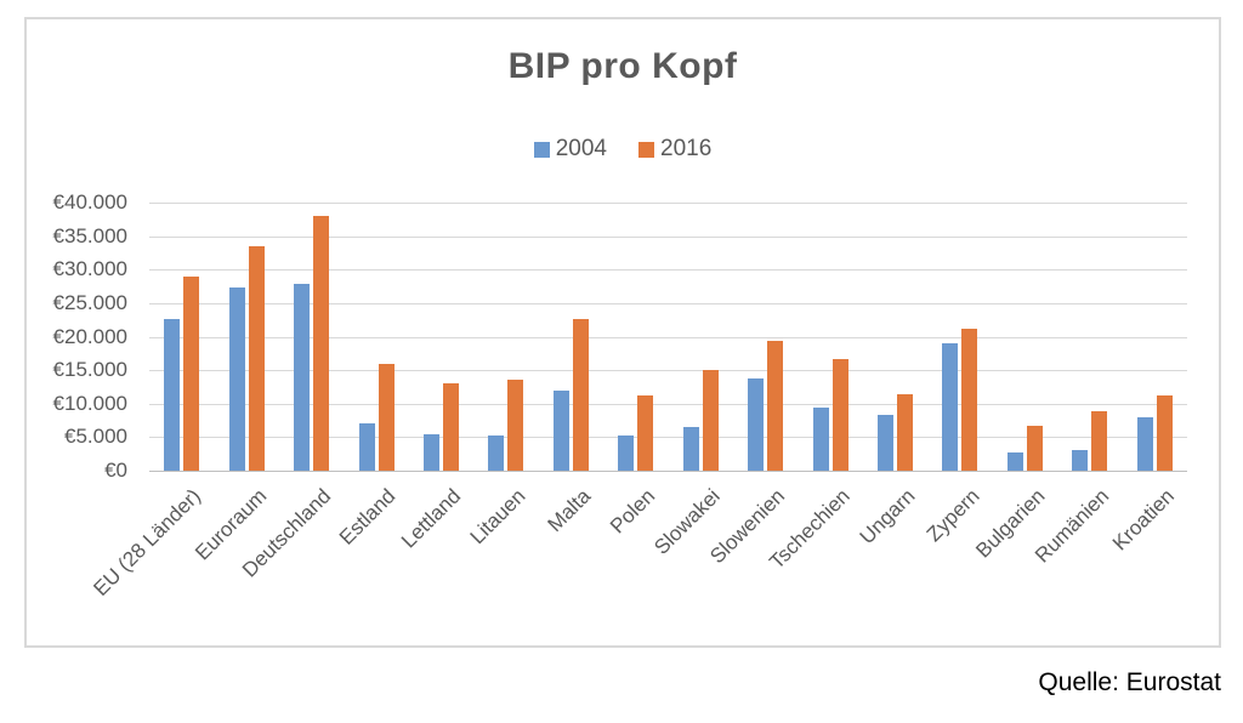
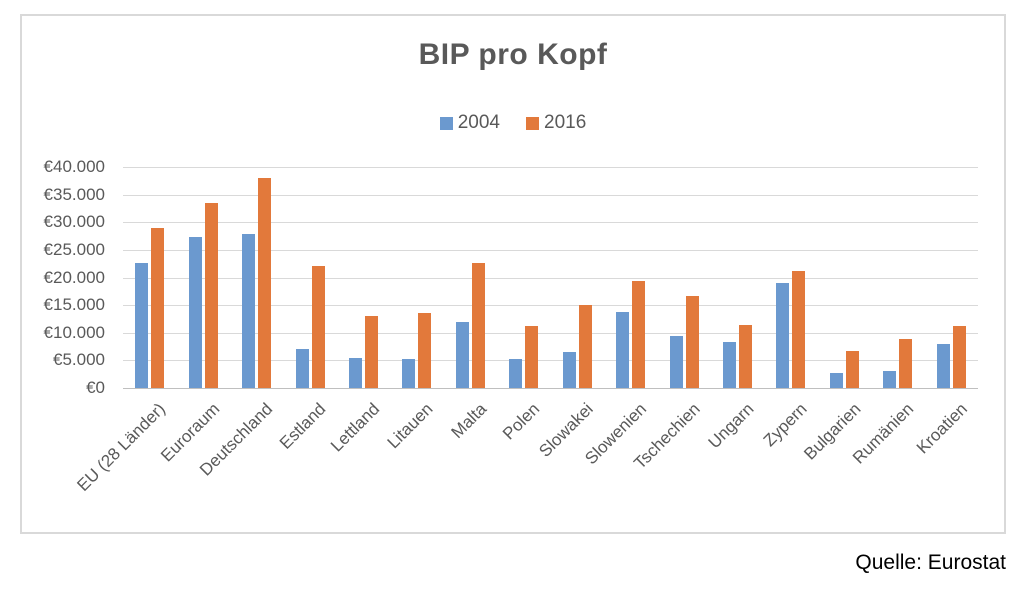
2016/Estland: €16000 -> €22000
